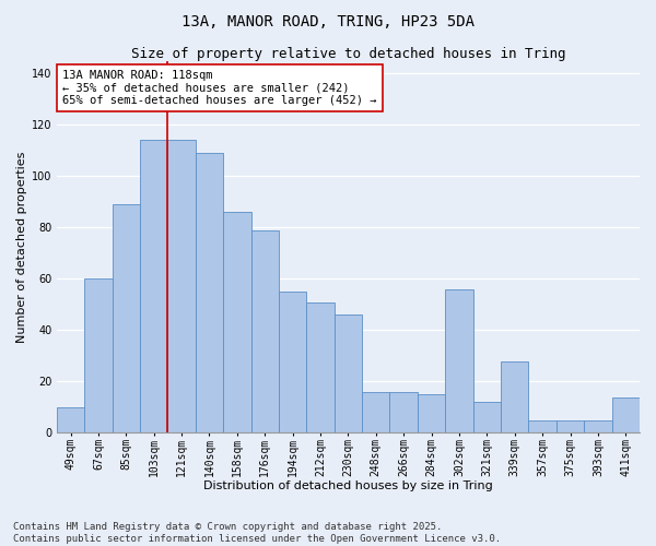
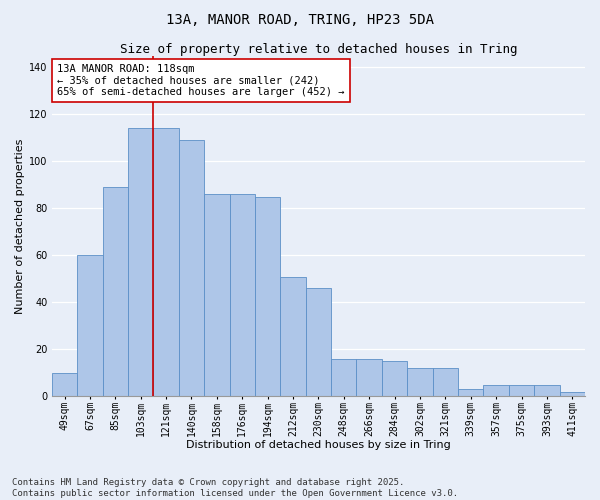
176sqm: 79 -> 86
194sqm: 55 -> 85
302sqm: 56 -> 12
339sqm: 28 -> 3
411sqm: 14 -> 2
